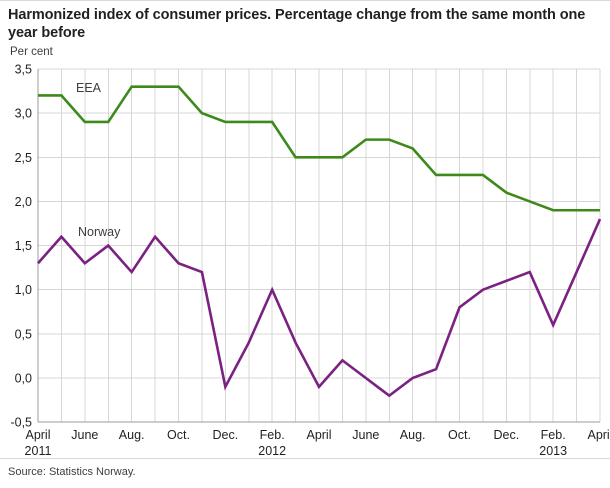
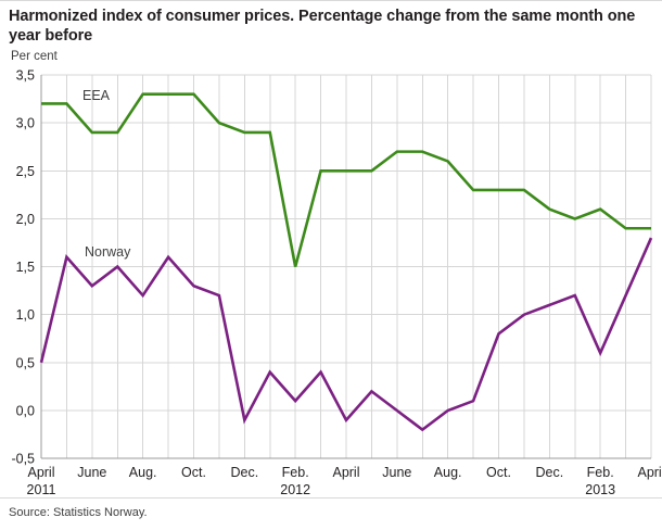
Norway/April 2011: 1,3 -> 0,5
EEA/Feb. 2012: 2,9 -> 1,5
Norway/Feb. 2012: 1,0 -> 0,1
EEA/Feb. 2013: 1,9 -> 2,1
